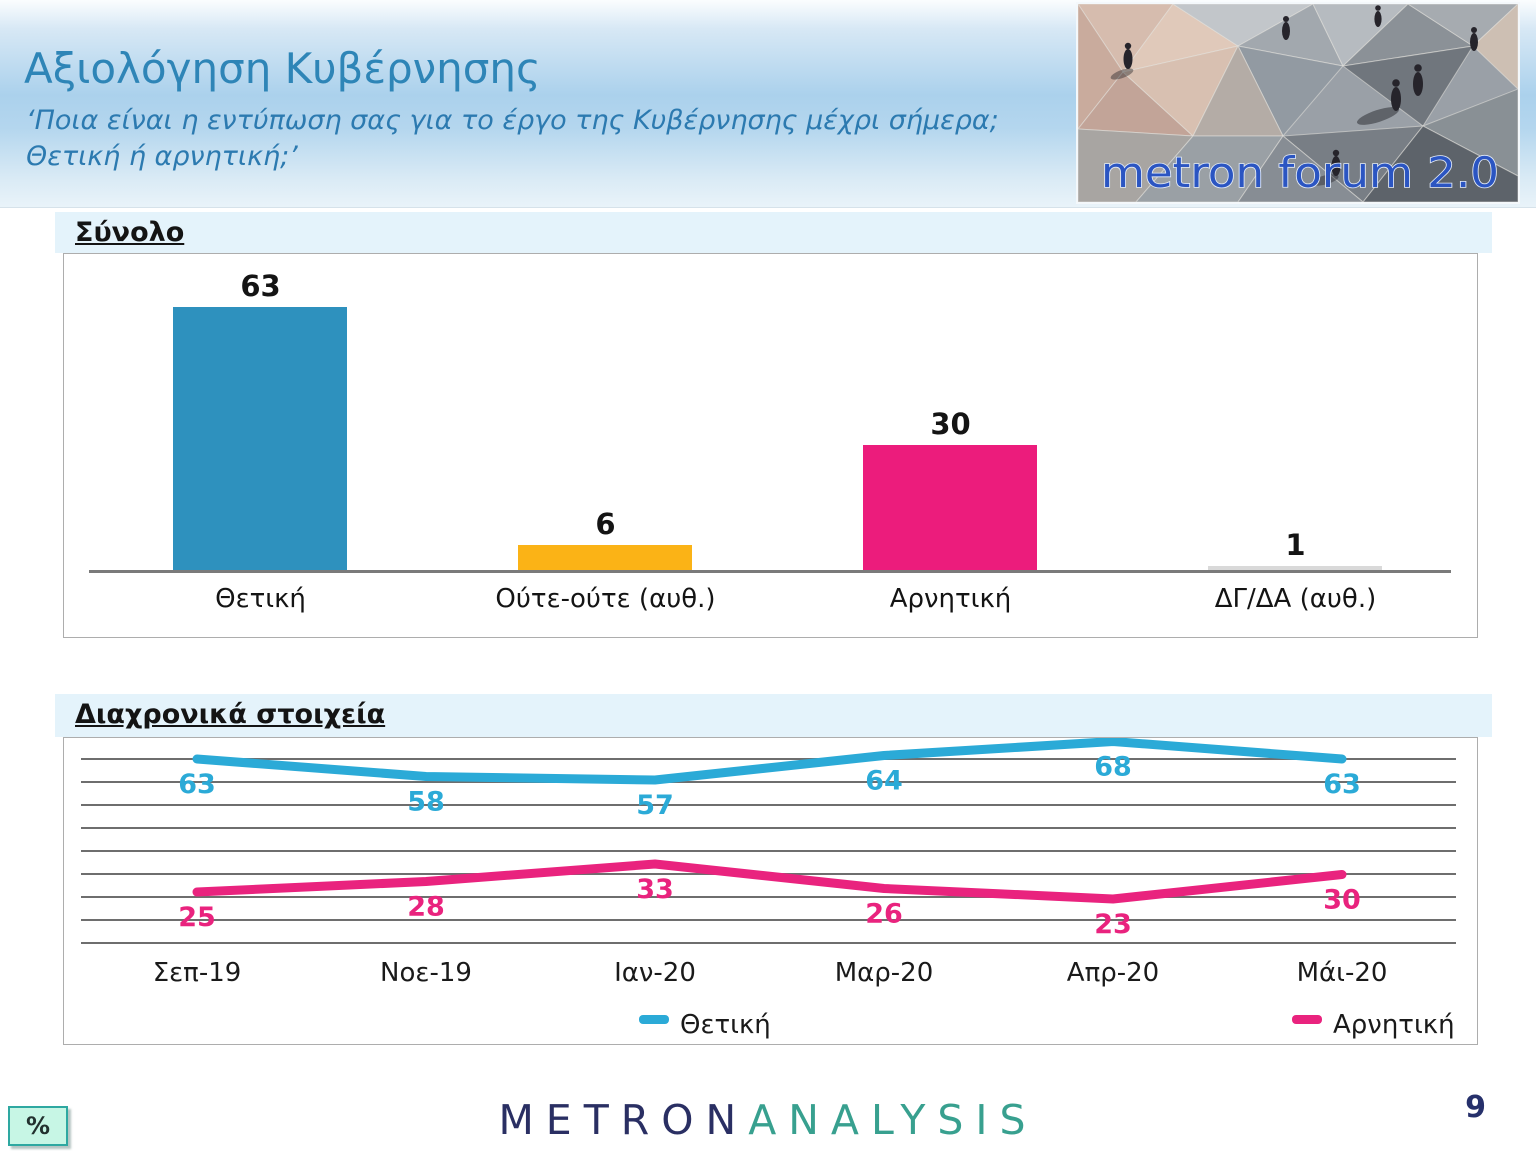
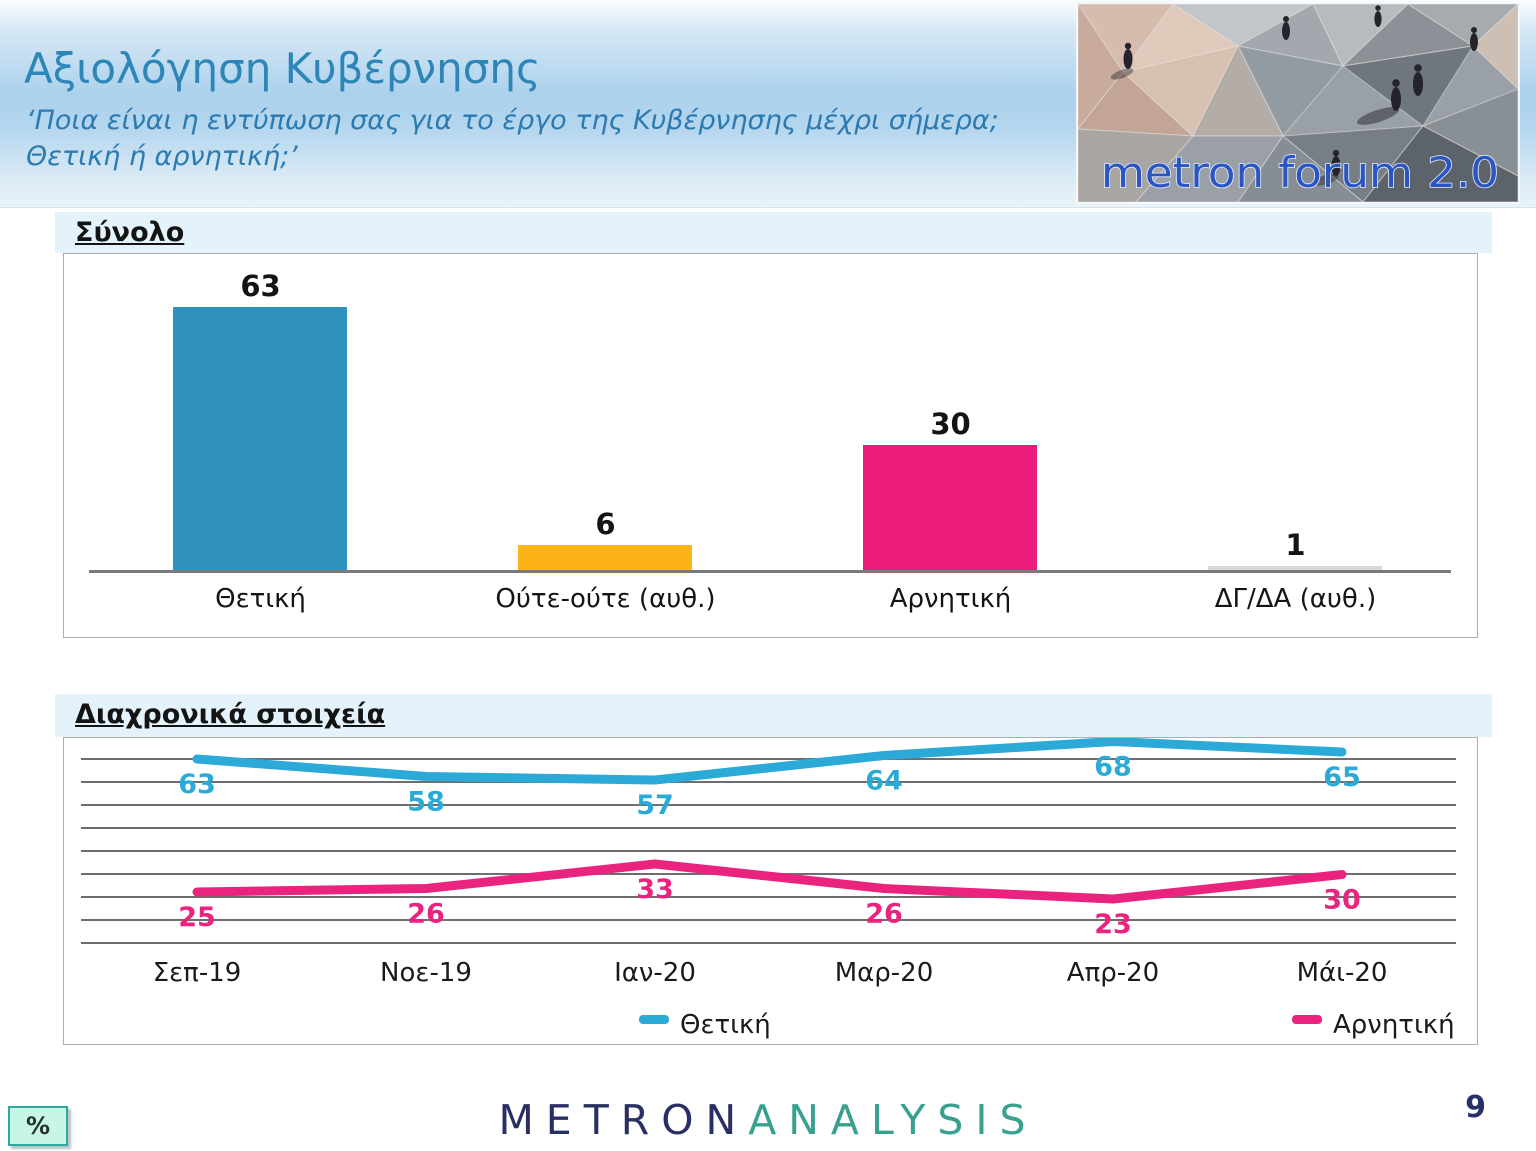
Διαχρονικά στοιχεία/Αρνητική/Νοε-19: 28 -> 26
Διαχρονικά στοιχεία/Θετική/Μάι-20: 63 -> 65
